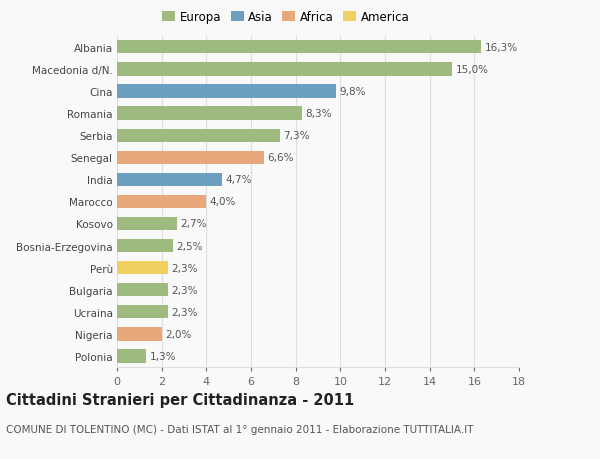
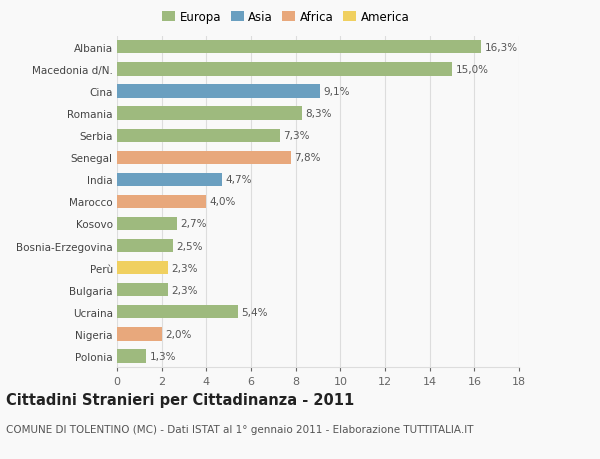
Cina: 9,8% -> 9,1%
Senegal: 6,6% -> 7,8%
Ucraina: 2,3% -> 5,4%
